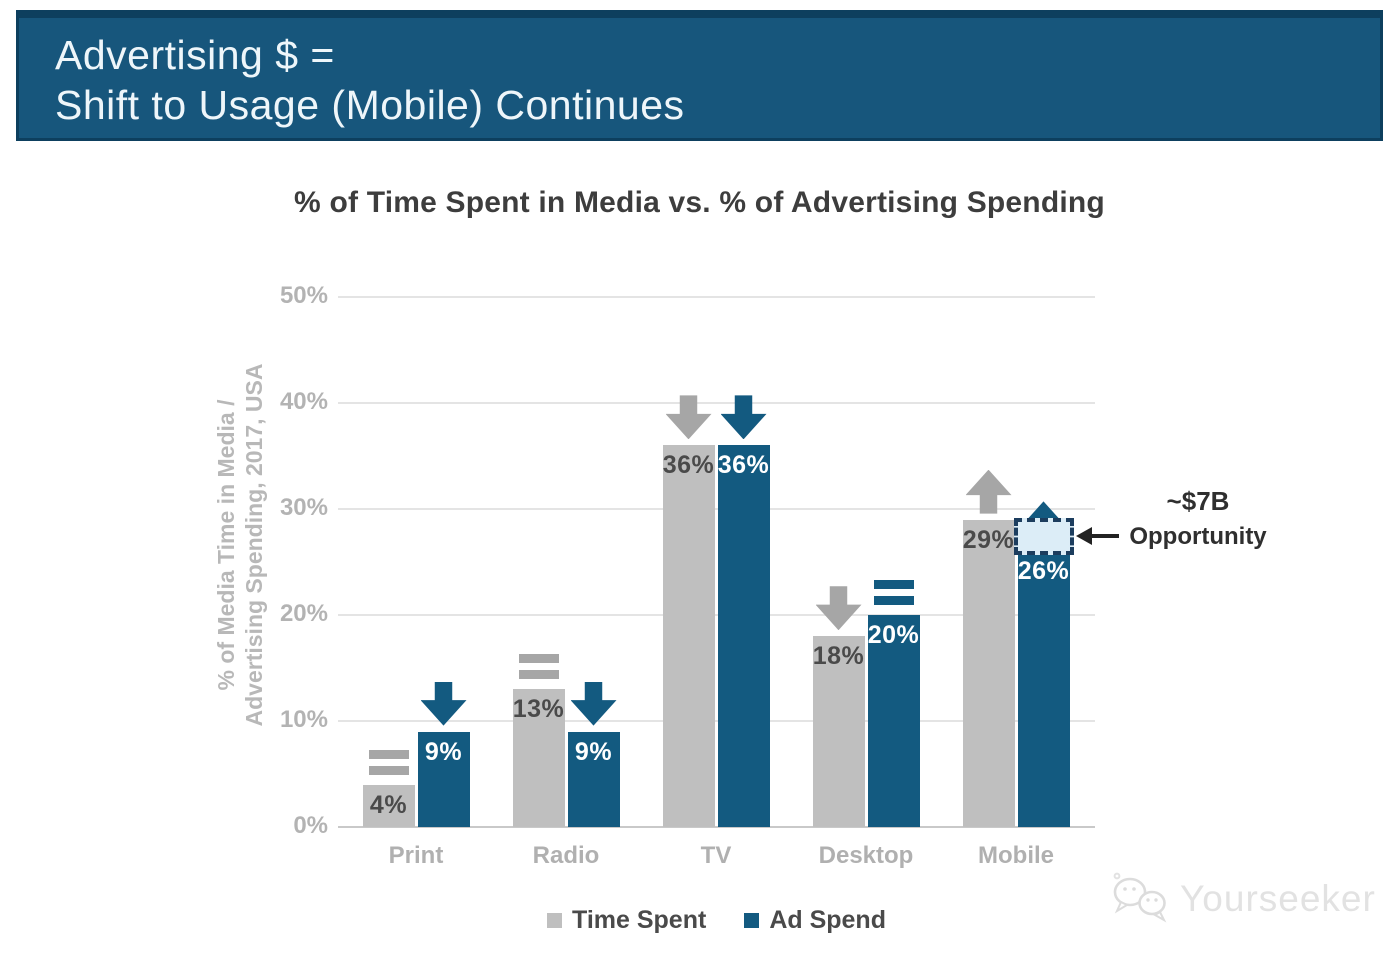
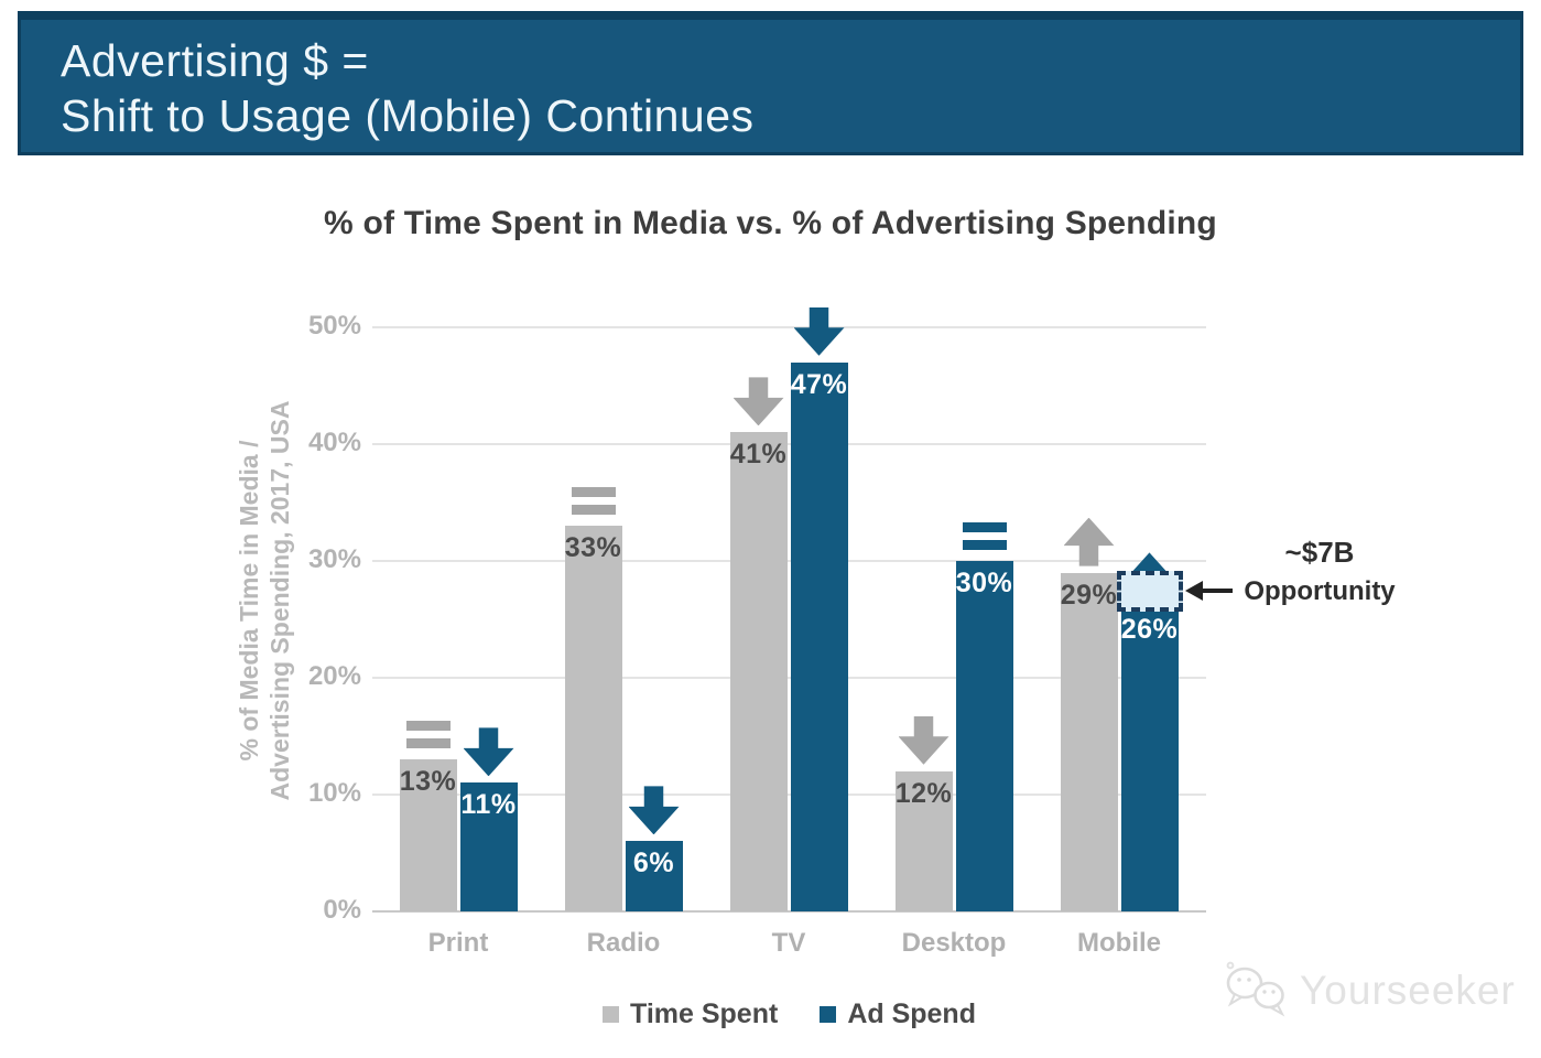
Time Spent/Print: 4% -> 13%
Ad Spend/Print: 9% -> 11%
Time Spent/Radio: 13% -> 33%
Ad Spend/Radio: 9% -> 6%
Time Spent/TV: 36% -> 41%
Ad Spend/TV: 36% -> 47%
Time Spent/Desktop: 18% -> 12%
Ad Spend/Desktop: 20% -> 30%
